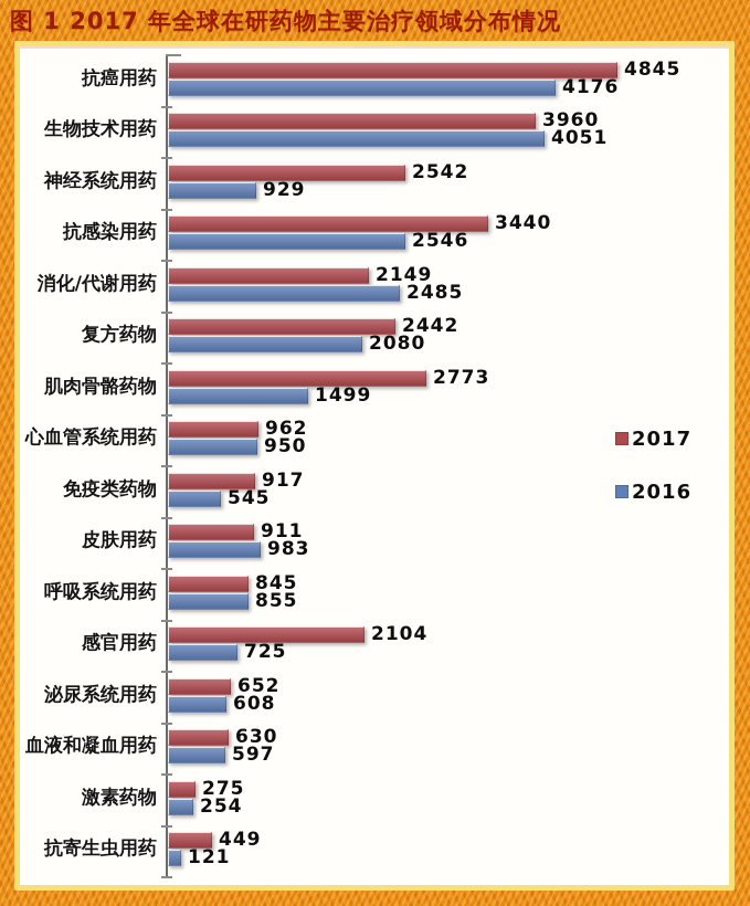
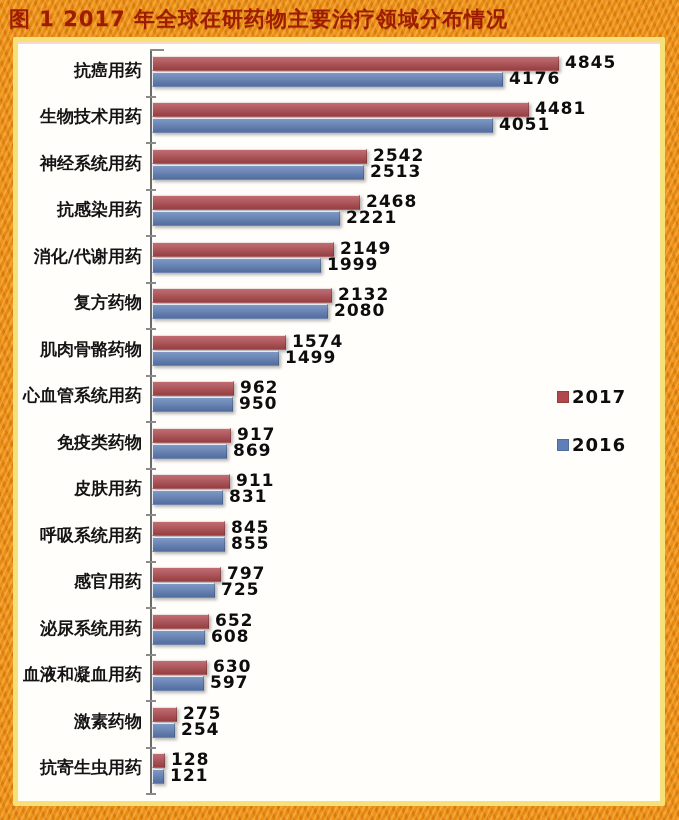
2017/生物技术用药: 3960 -> 4481
2016/神经系统用药: 929 -> 2513
2017/抗感染用药: 3440 -> 2468
2016/抗感染用药: 2546 -> 2221
2016/消化/代谢用药: 2485 -> 1999
2017/复方药物: 2442 -> 2132
2017/肌肉骨骼药物: 2773 -> 1574
2016/免疫类药物: 545 -> 869
2016/皮肤用药: 983 -> 831
2017/感官用药: 2104 -> 797
2017/抗寄生虫用药: 449 -> 128
